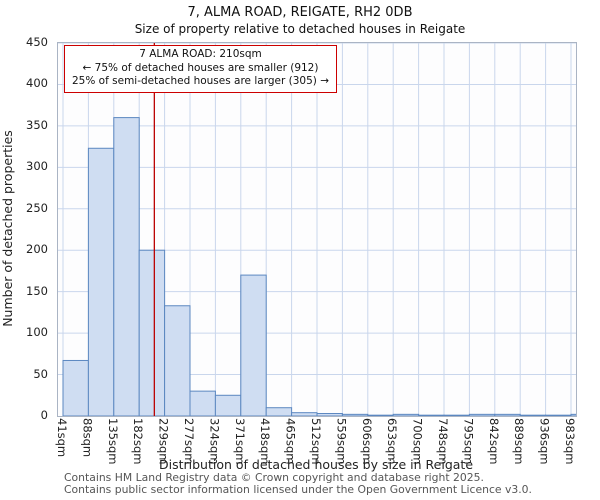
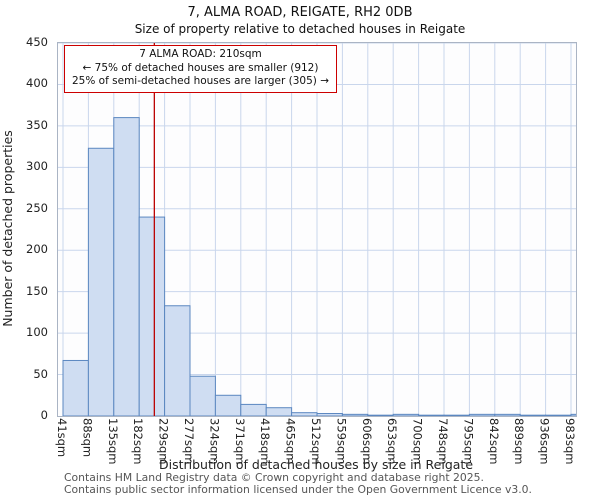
182sqm: 200 -> 240
277sqm: 30 -> 50
371sqm: 170 -> 10
